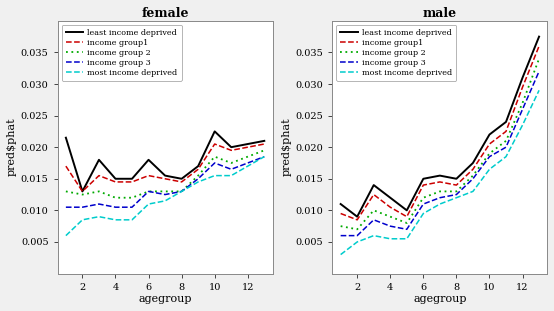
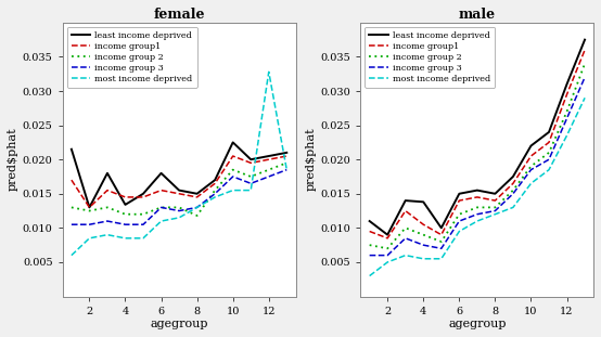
female/least income deprived/4: 0.0150 -> 0.0134
female/income group 2/8: 0.0130 -> 0.0118
female/most income deprived/12: 0.0170 -> 0.0328
male/least income deprived/4: 0.0120 -> 0.0138
